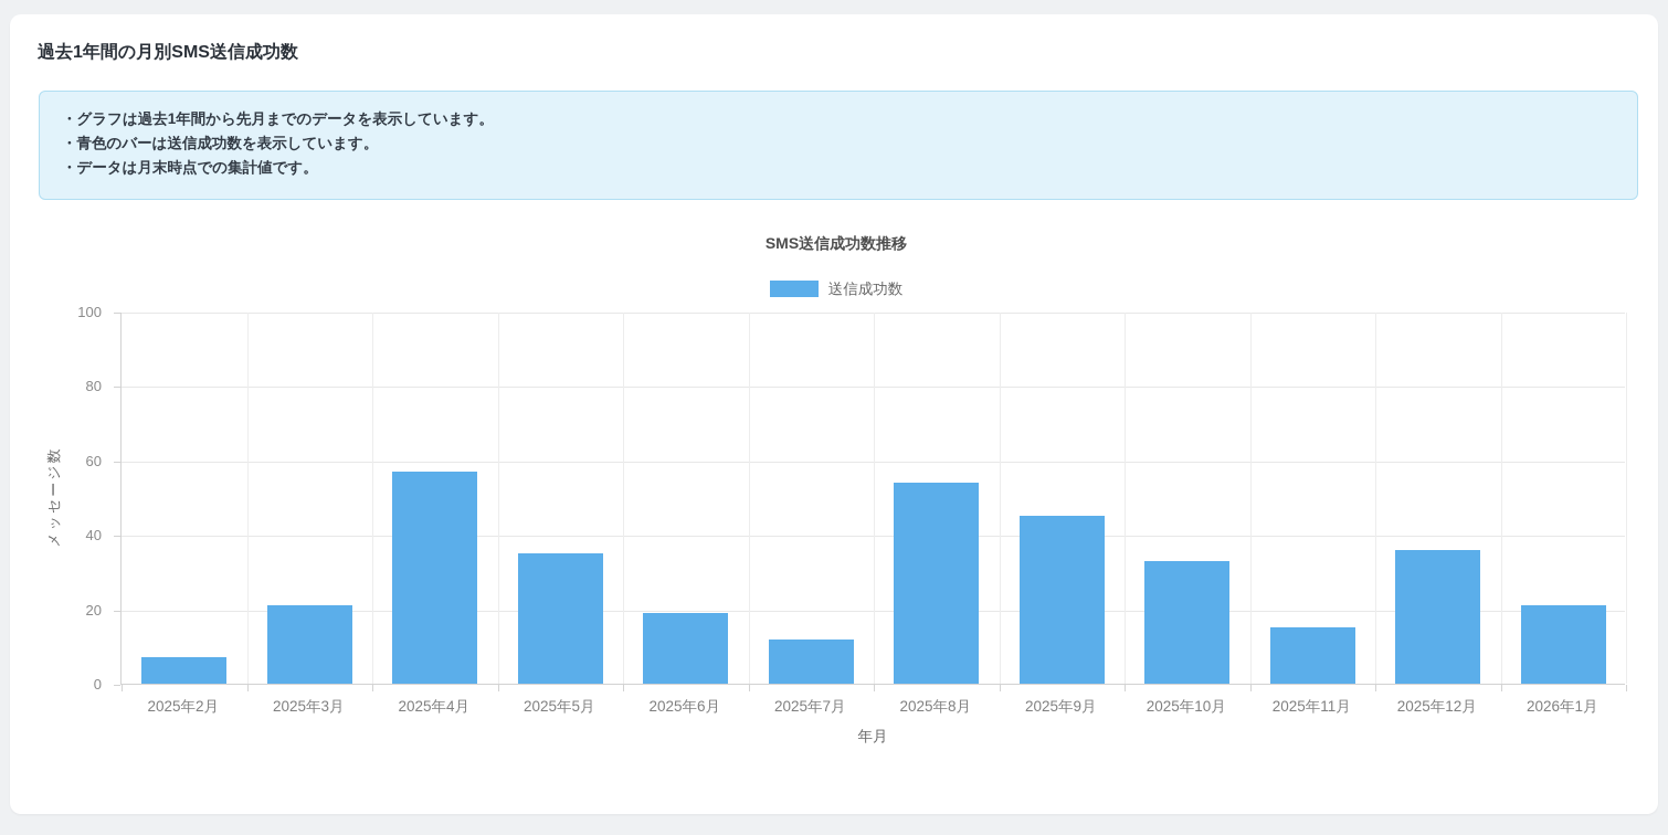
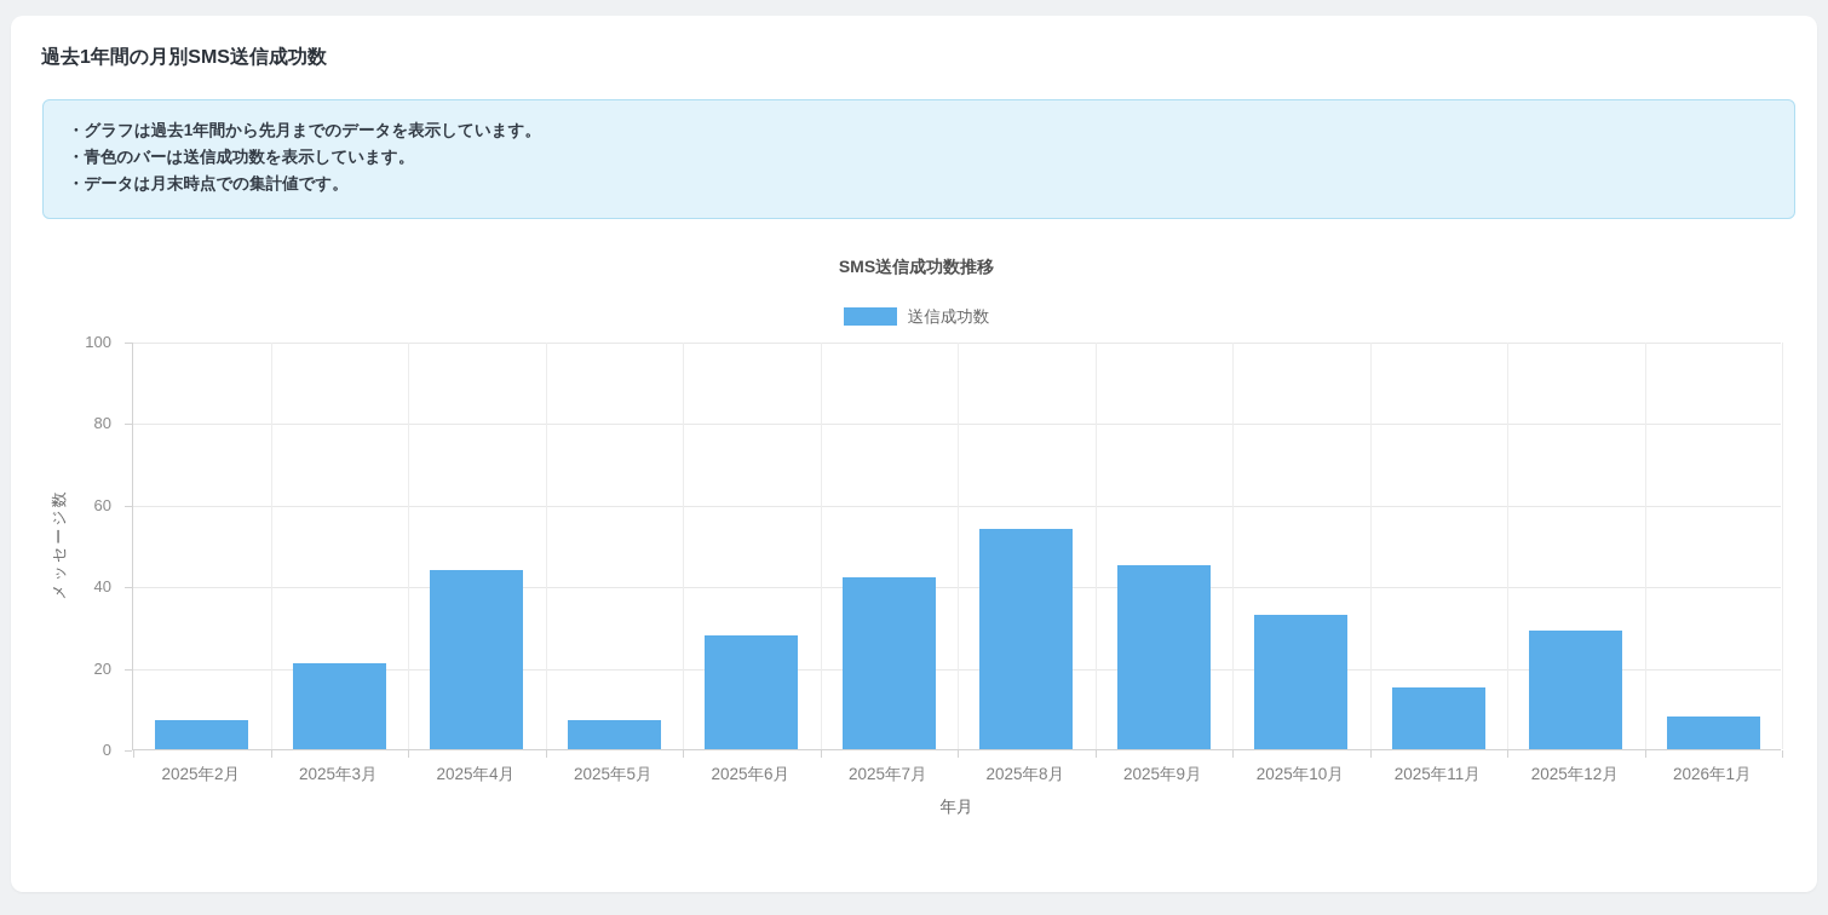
2025年4月: 57 -> 44
2025年5月: 35 -> 7
2025年6月: 19 -> 28
2025年7月: 12 -> 42
2025年12月: 36 -> 29
2026年1月: 21 -> 8
